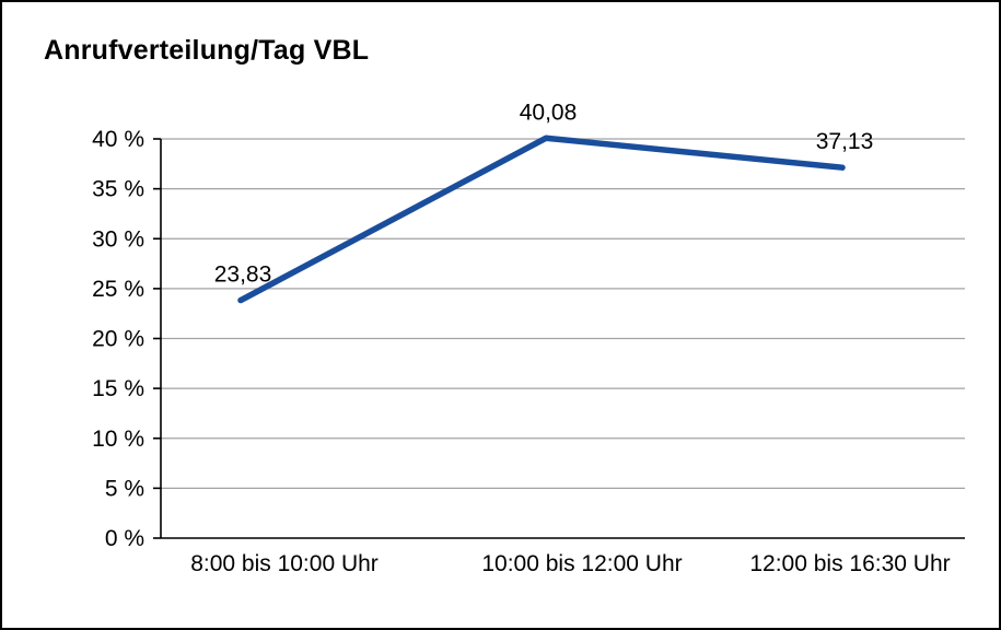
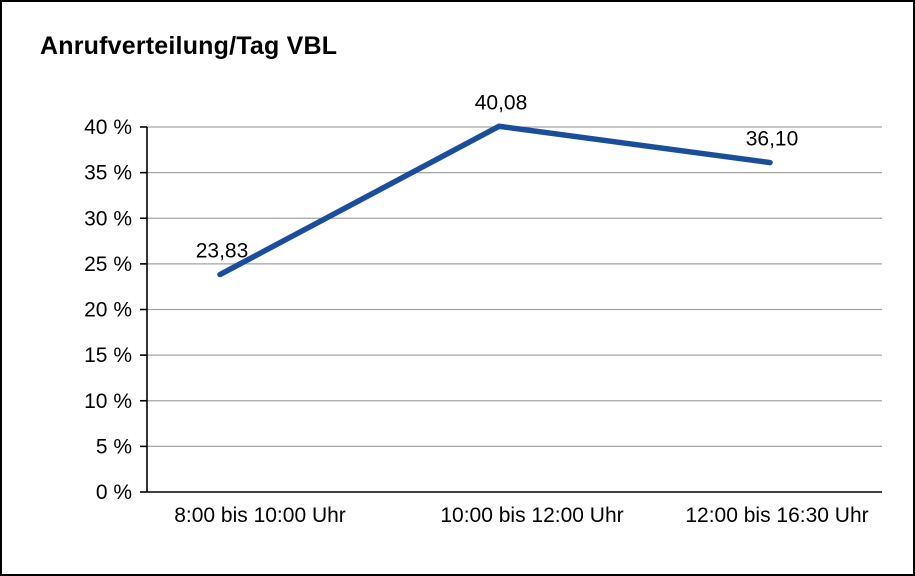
12:00 bis 16:30 Uhr: 37,13 -> 36,10
